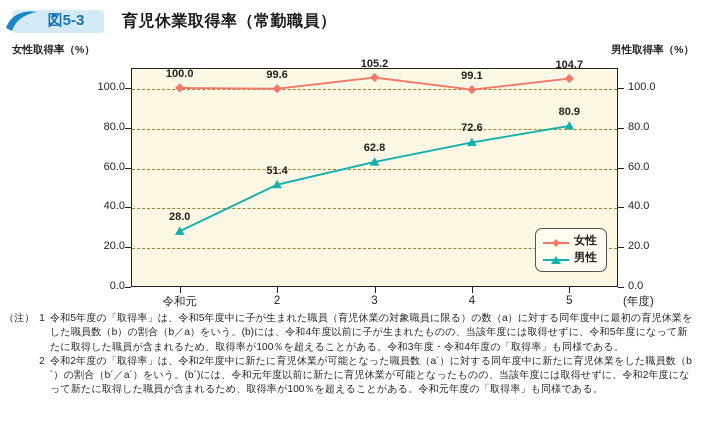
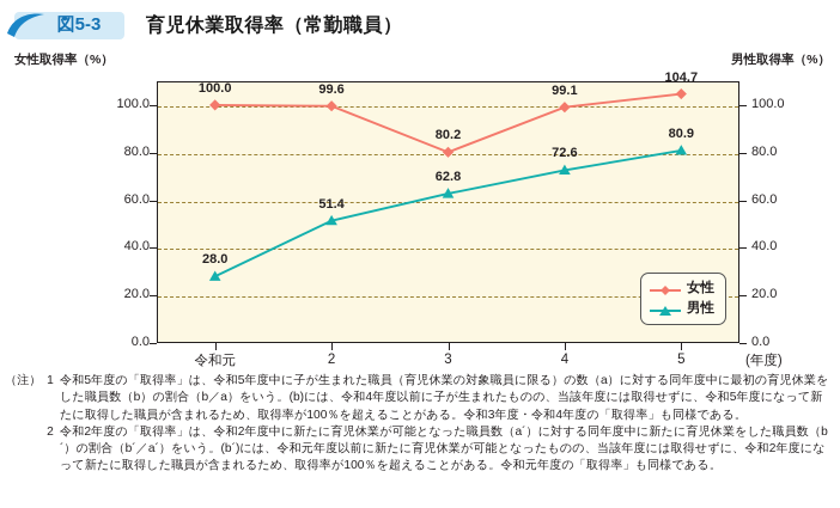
女性/3: 105.2 -> 80.2
